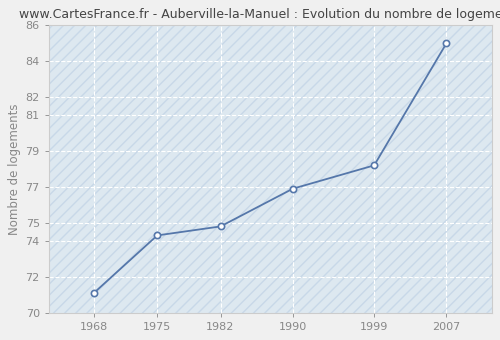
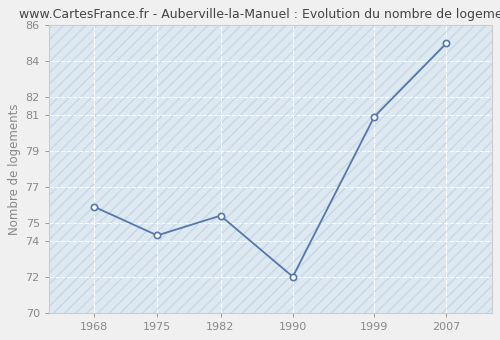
1968: 71.1 -> 75.9
1982: 74.8 -> 75.4
1990: 76.9 -> 72.0
1999: 78.2 -> 80.9
